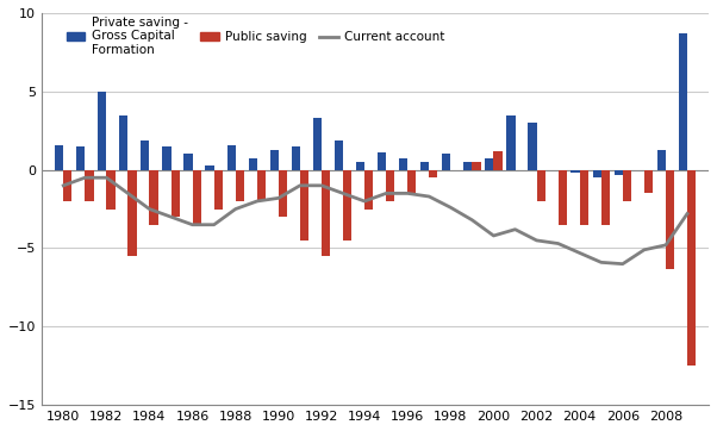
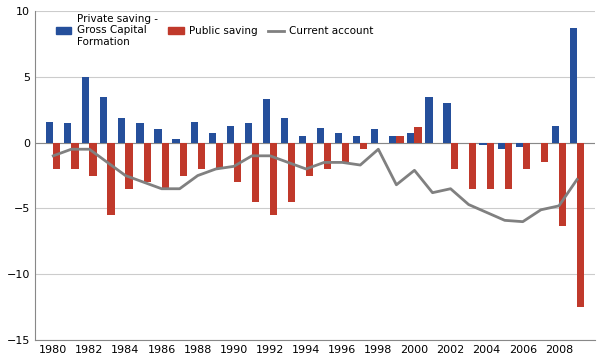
Current account/1998: -2.4 -> -0.5
Current account/2000: -4.2 -> -2.1
Current account/2002: -4.5 -> -3.5
